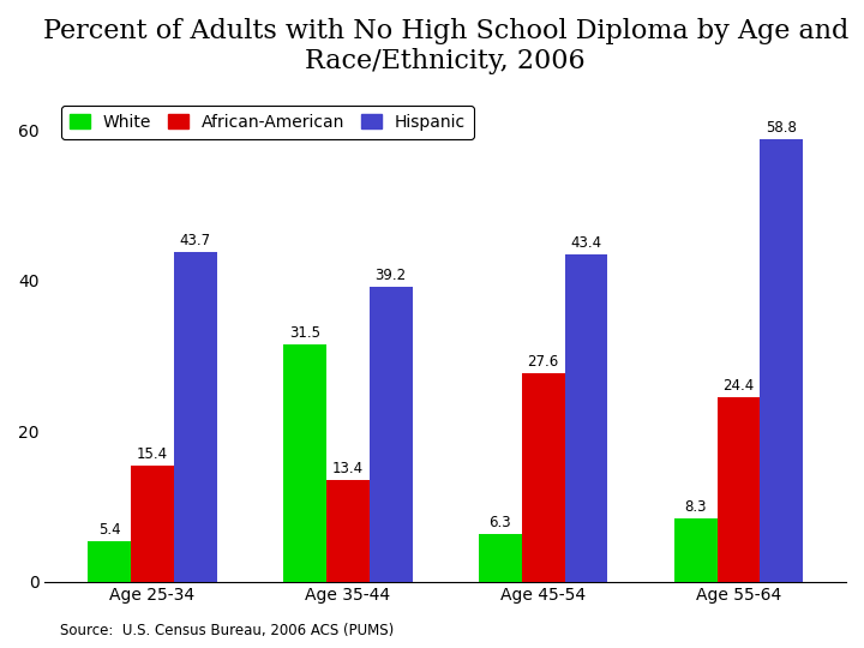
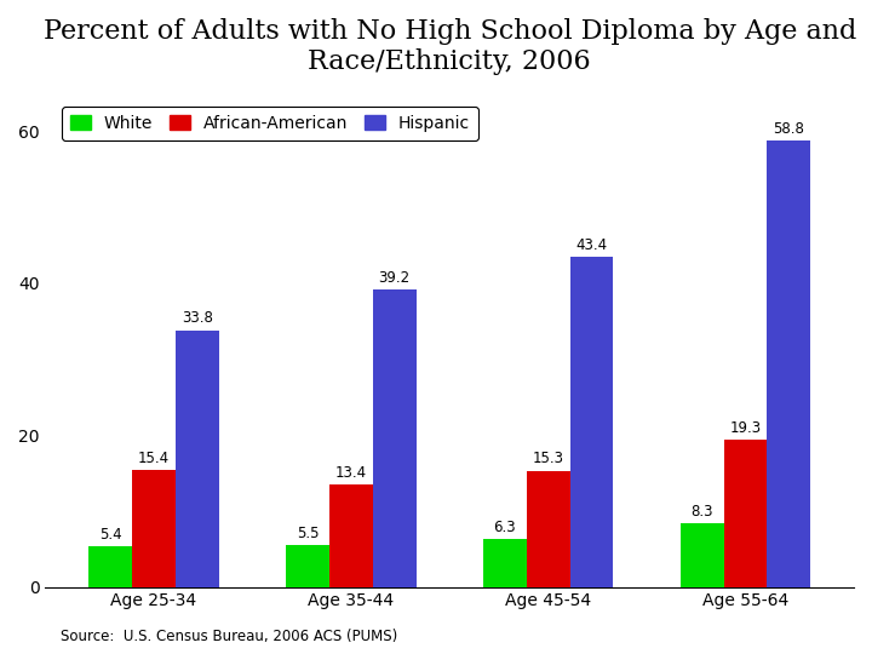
Hispanic/Age 25-34: 43.7 -> 33.8
White/Age 35-44: 31.5 -> 5.5
African-American/Age 45-54: 27.6 -> 15.3
African-American/Age 55-64: 24.4 -> 19.3
